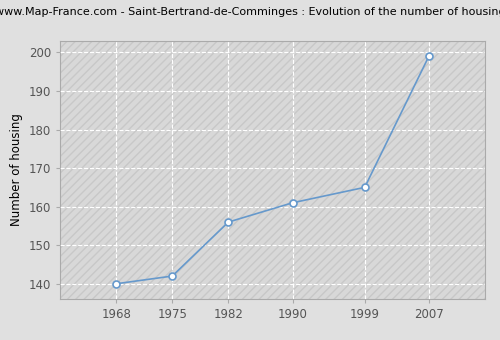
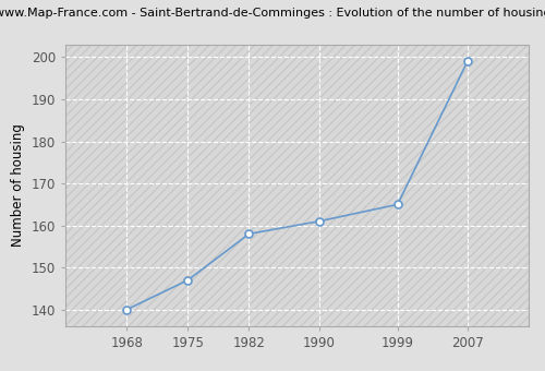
1975: 142 -> 147
1982: 156 -> 158
